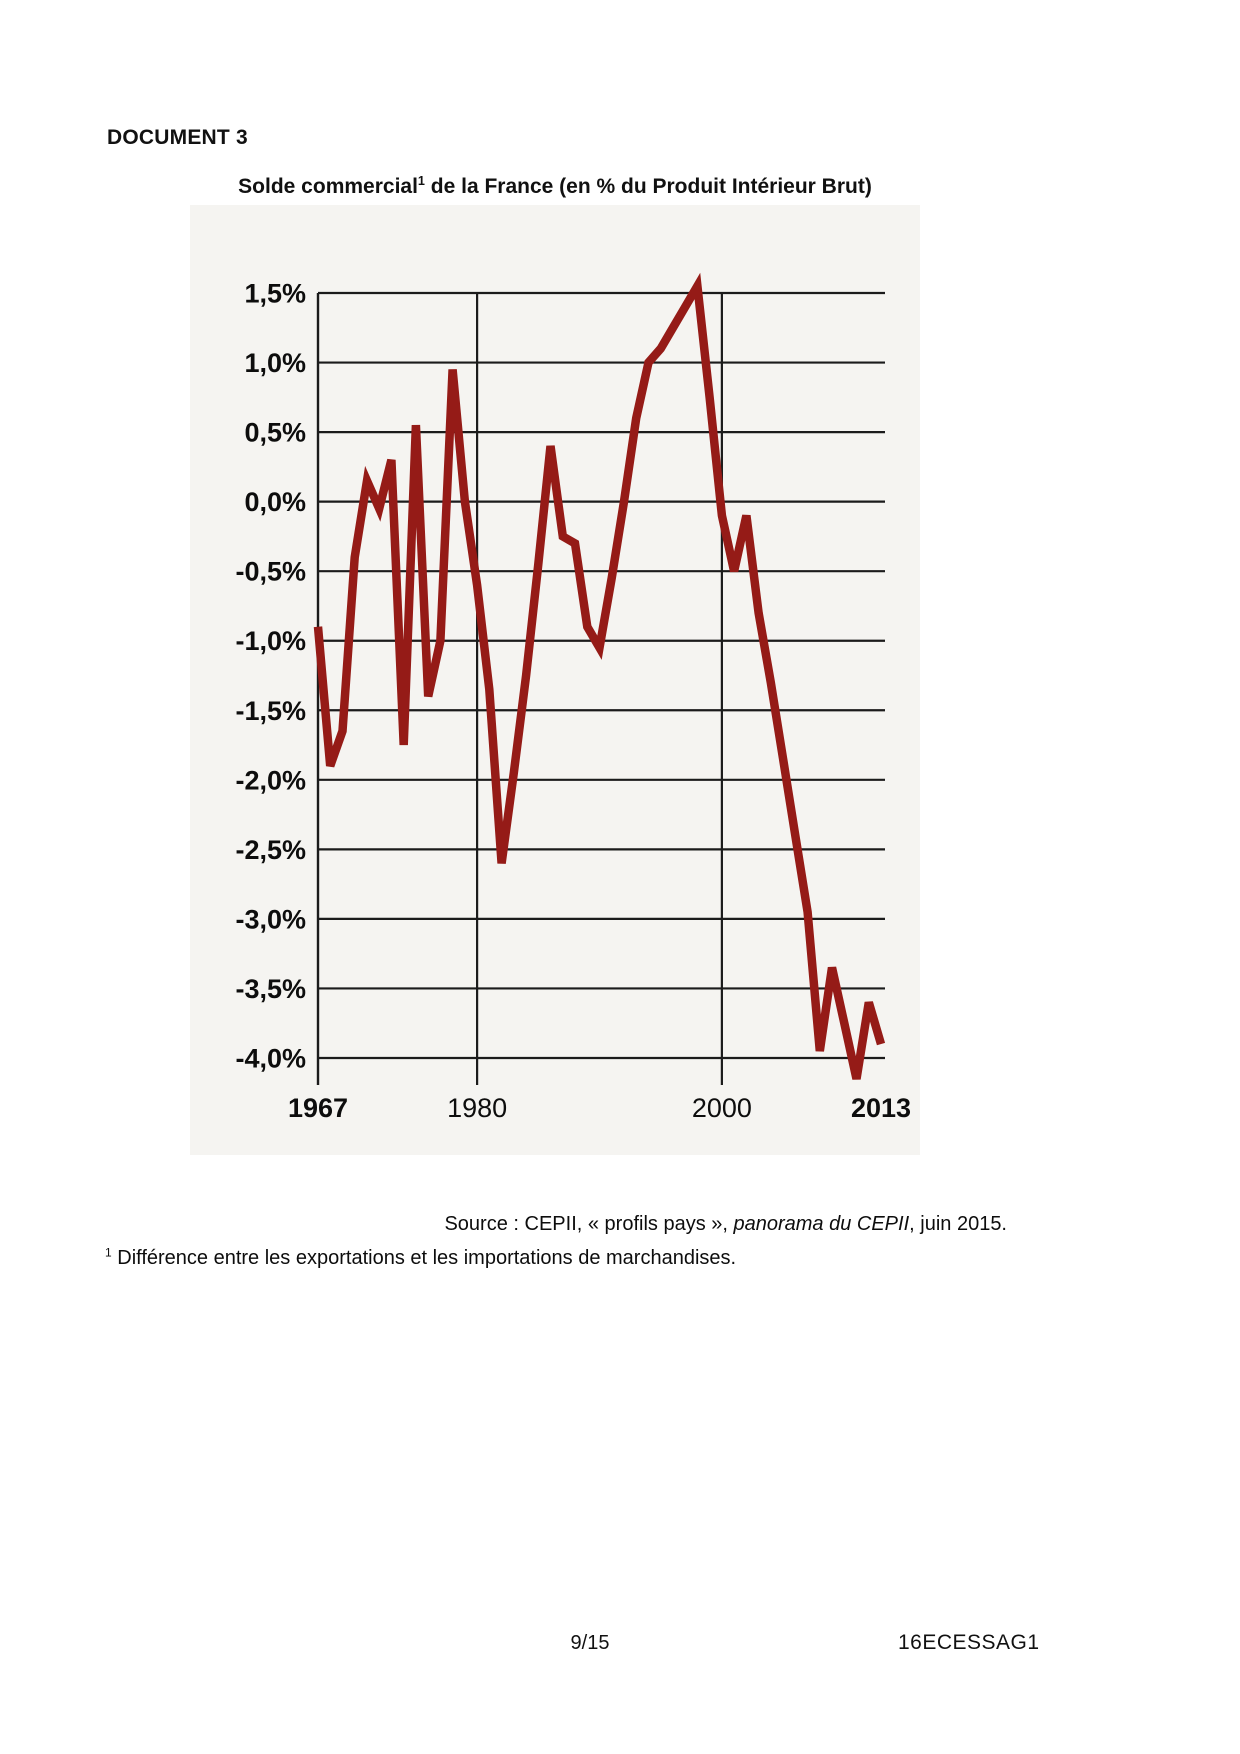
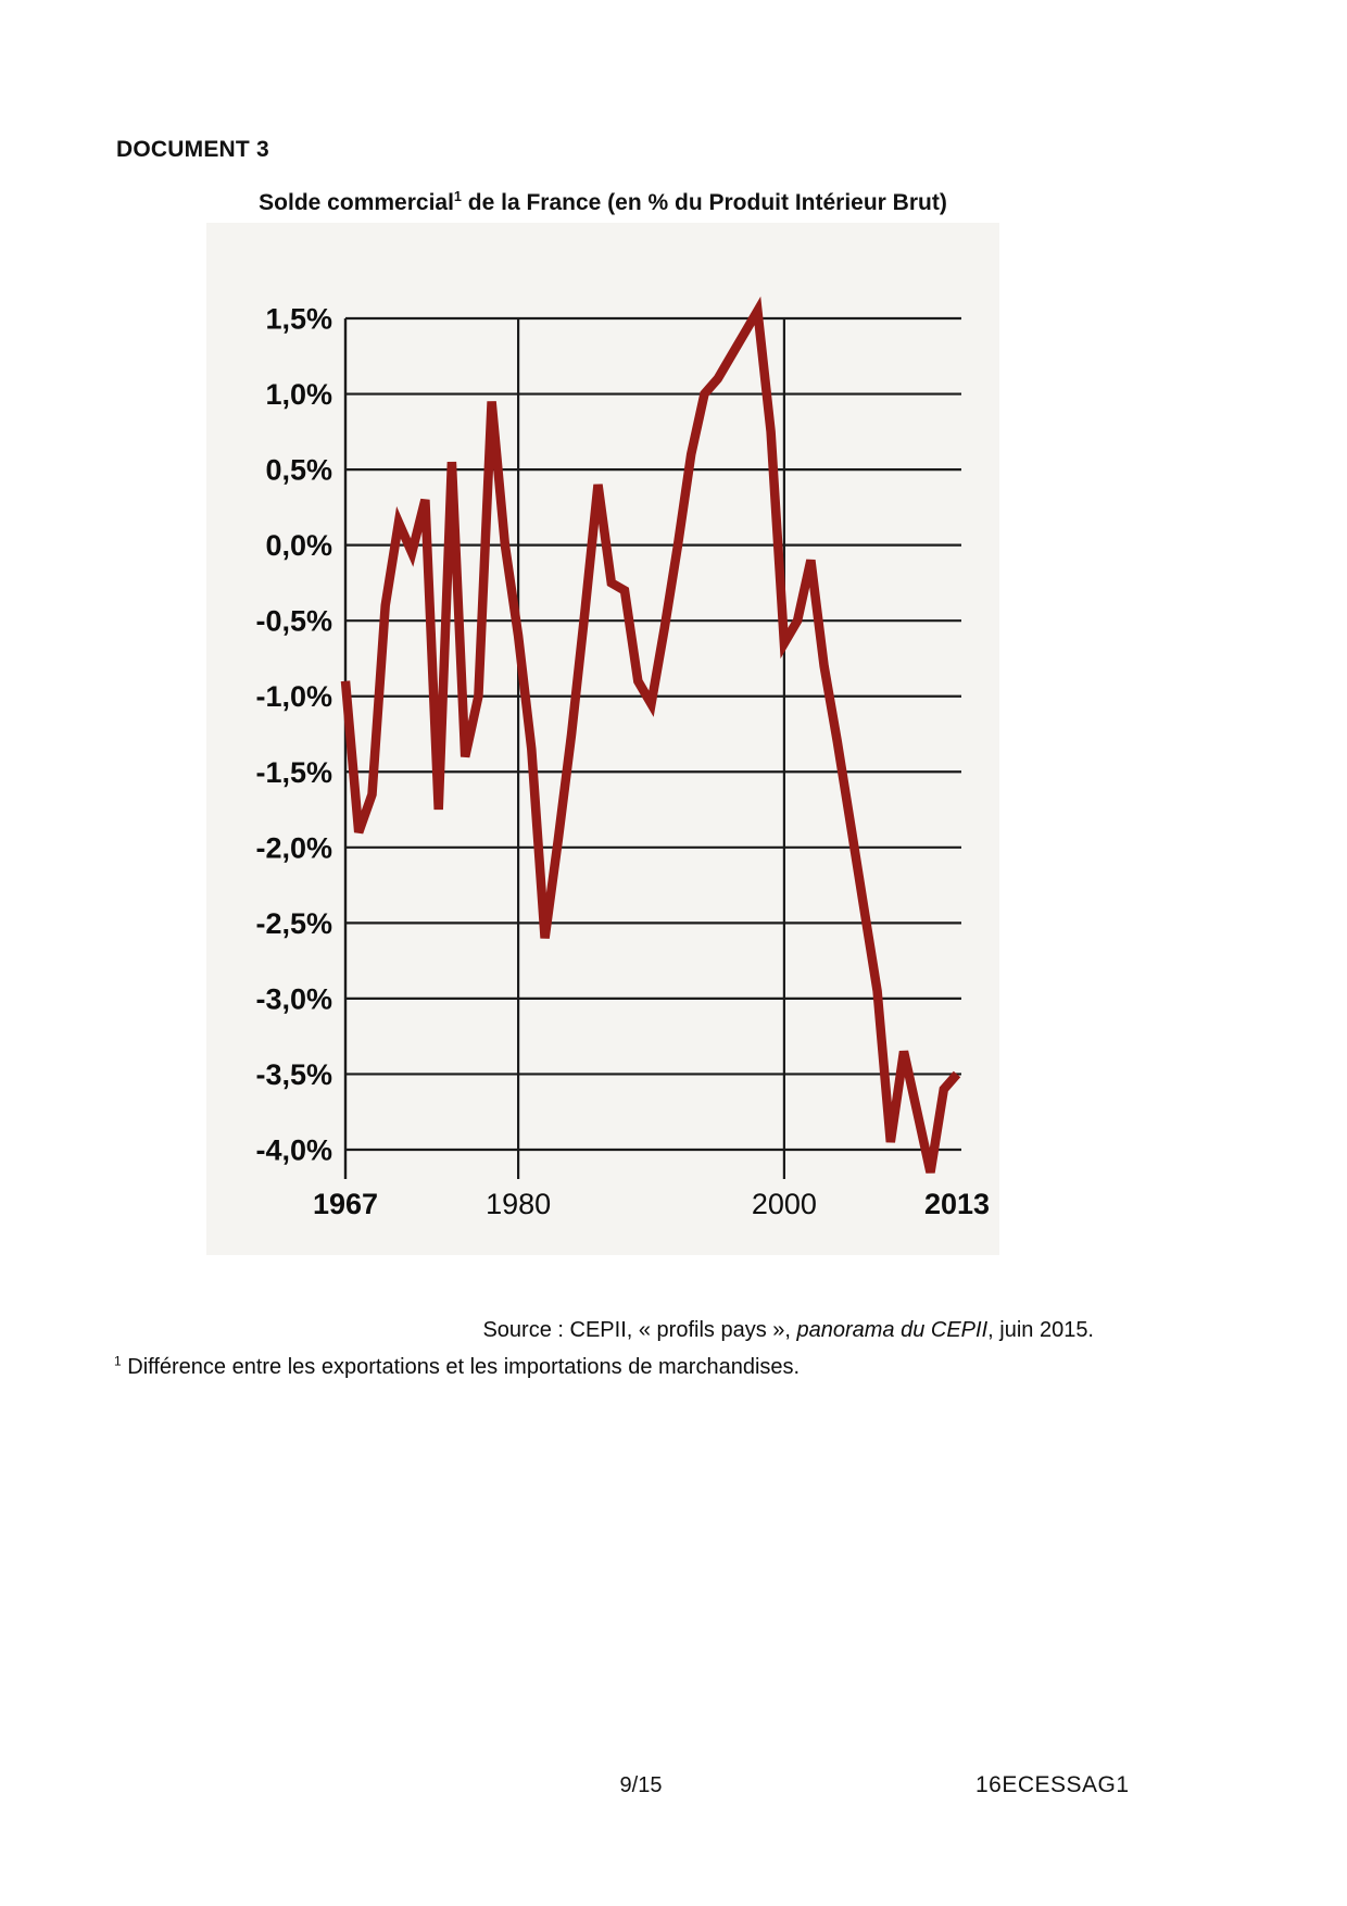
2000: -0,10% -> -0,65%
2013: -3,90% -> -3,50%
